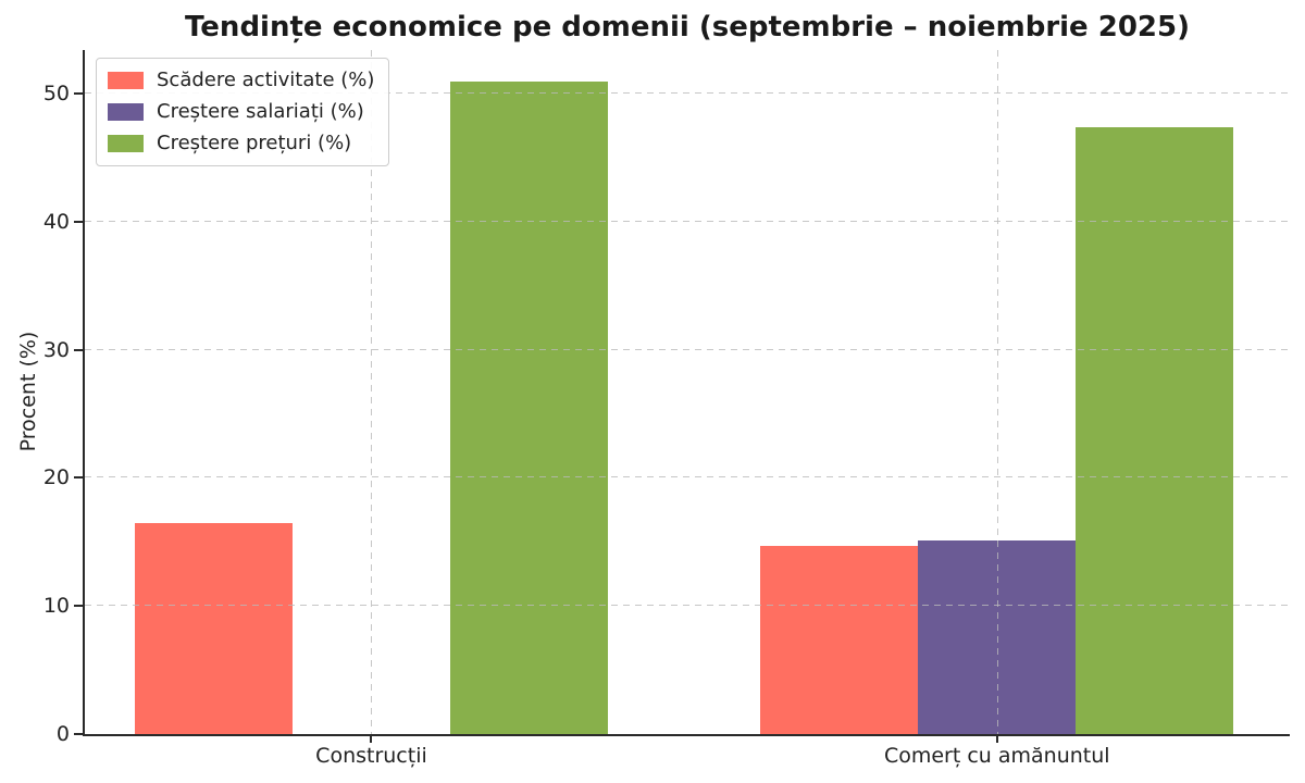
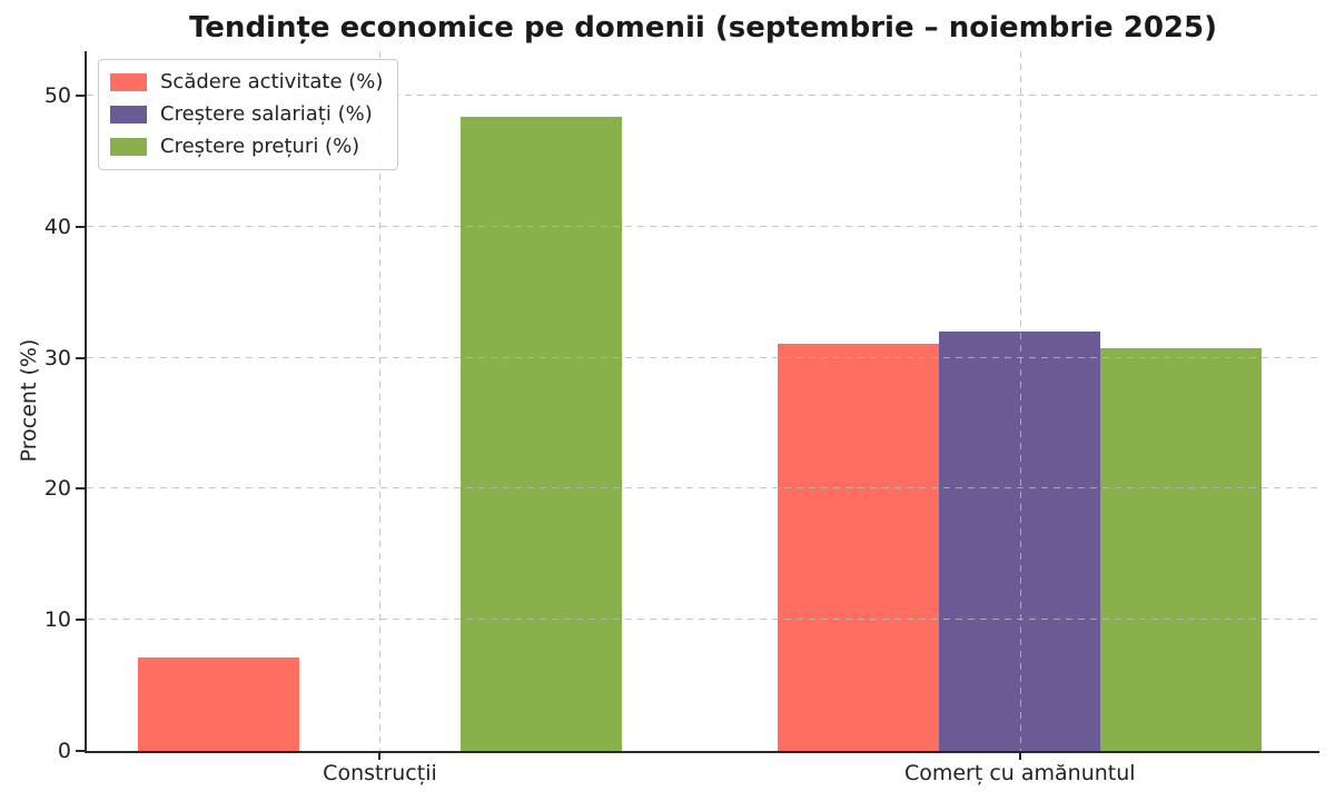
Scădere activitate (%)/Construcții: 16.5 -> 7.1
Creștere prețuri (%)/Construcții: 50.9 -> 48.4
Scădere activitate (%)/Comerț cu amănuntul: 14.7 -> 31.1
Creștere salariați (%)/Comerț cu amănuntul: 15.1 -> 32.0
Creștere prețuri (%)/Comerț cu amănuntul: 47.4 -> 30.7
